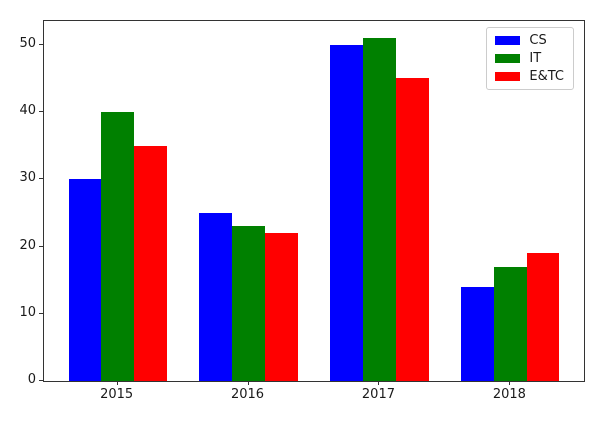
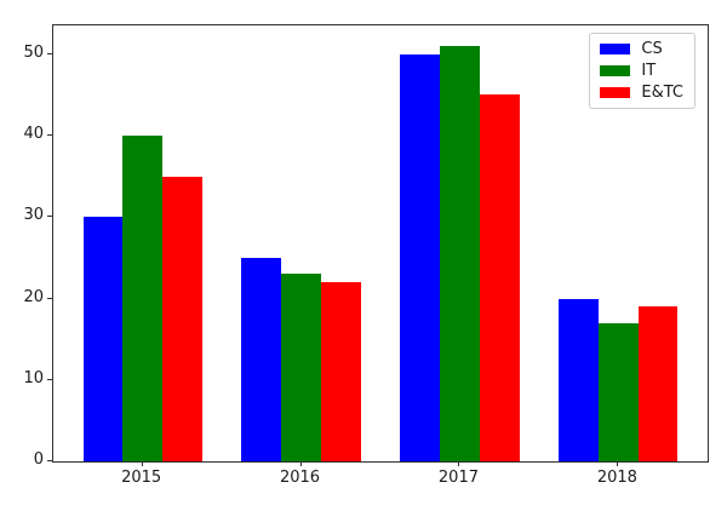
CS/2018: 14 -> 20
